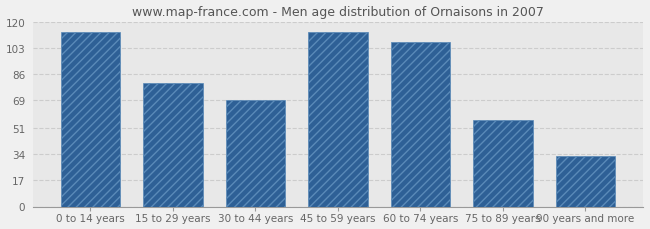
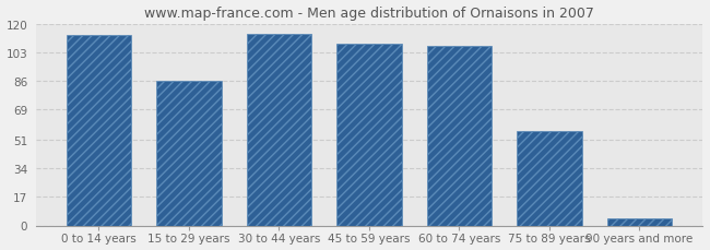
15 to 29 years: 80 -> 86
30 to 44 years: 69 -> 114
45 to 59 years: 113 -> 108
90 years and more: 33 -> 4
